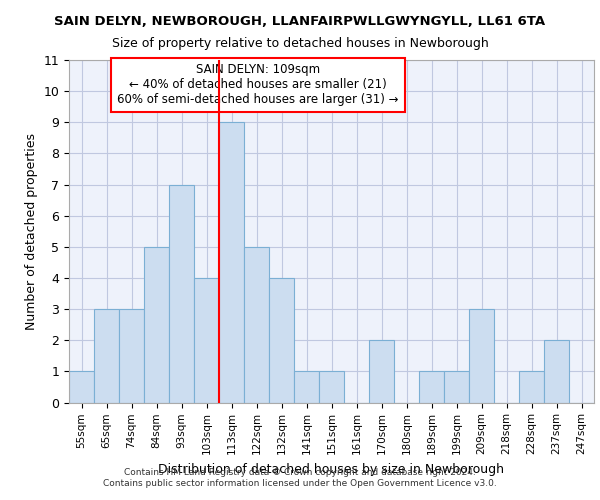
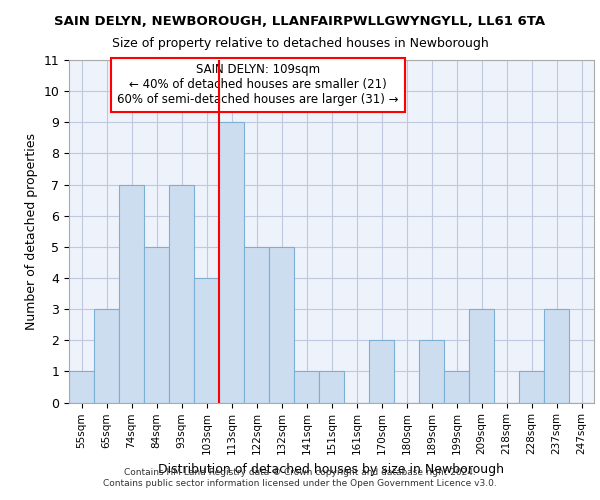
74sqm: 3 -> 7
132sqm: 4 -> 5
189sqm: 1 -> 2
237sqm: 2 -> 3
